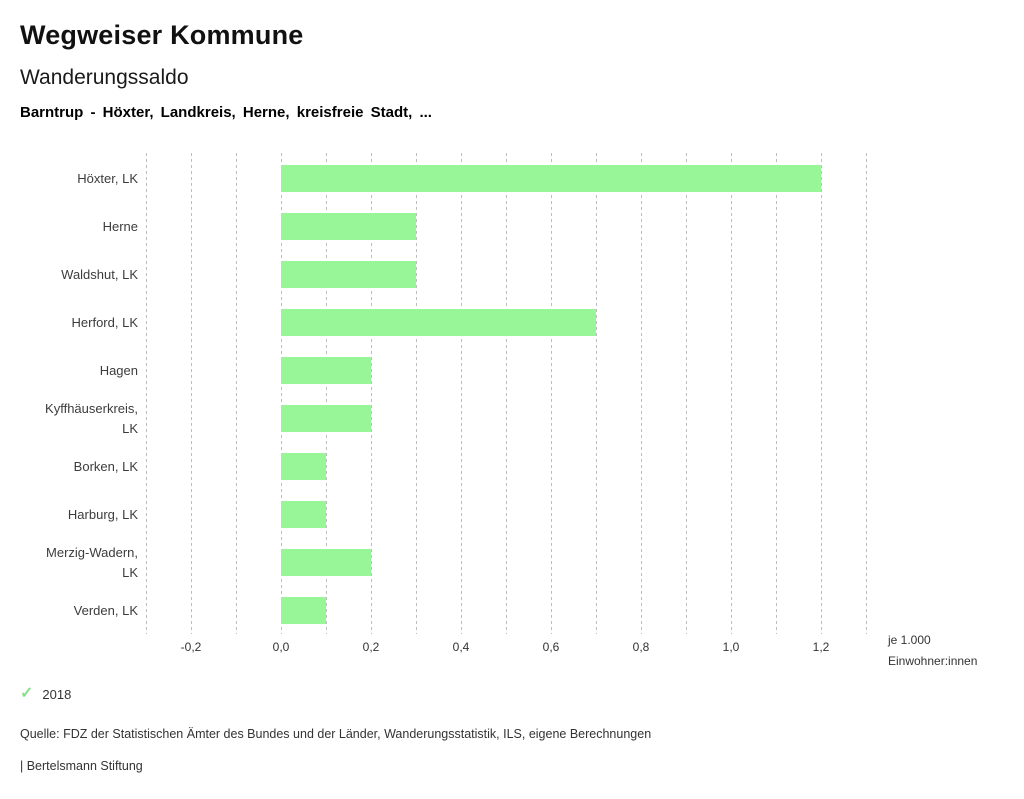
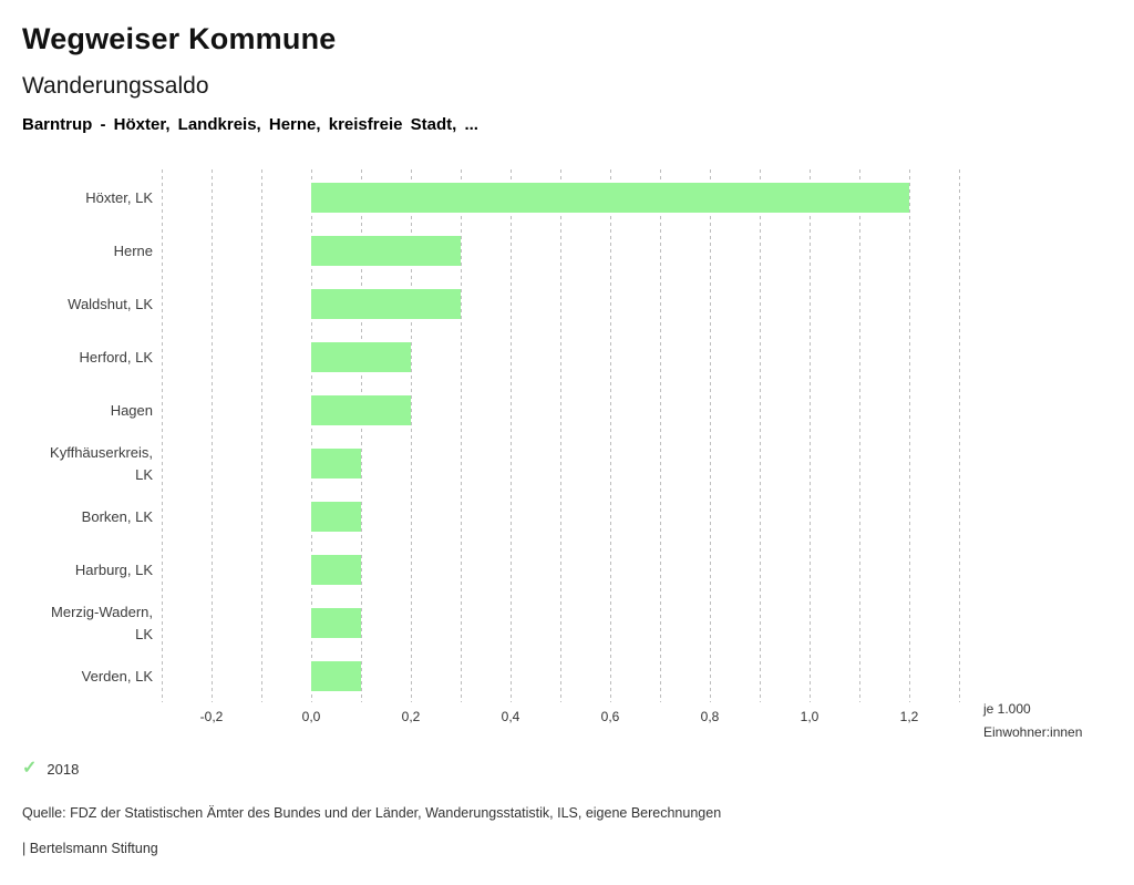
Herford, LK: 0,7 -> 0,2
Kyffhäuserkreis, LK: 0,2 -> 0,1
Merzig-Wadern, LK: 0,2 -> 0,1
